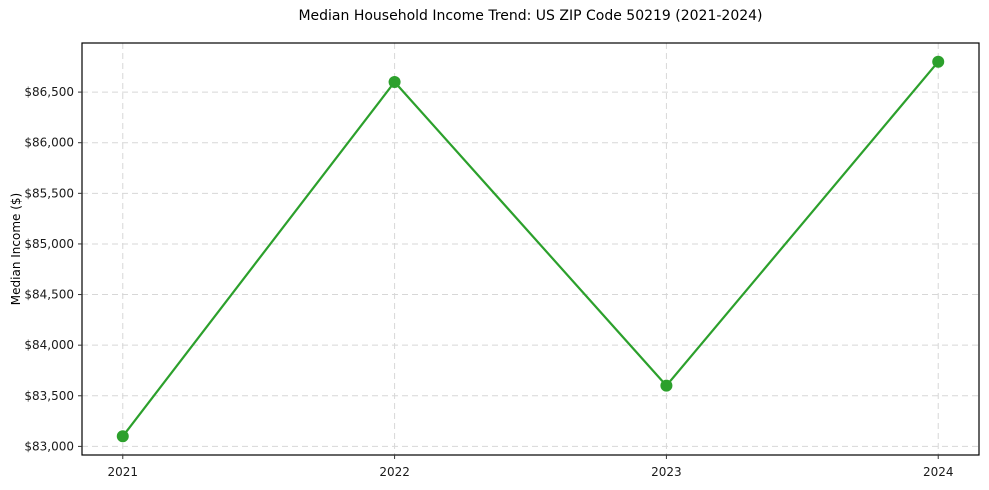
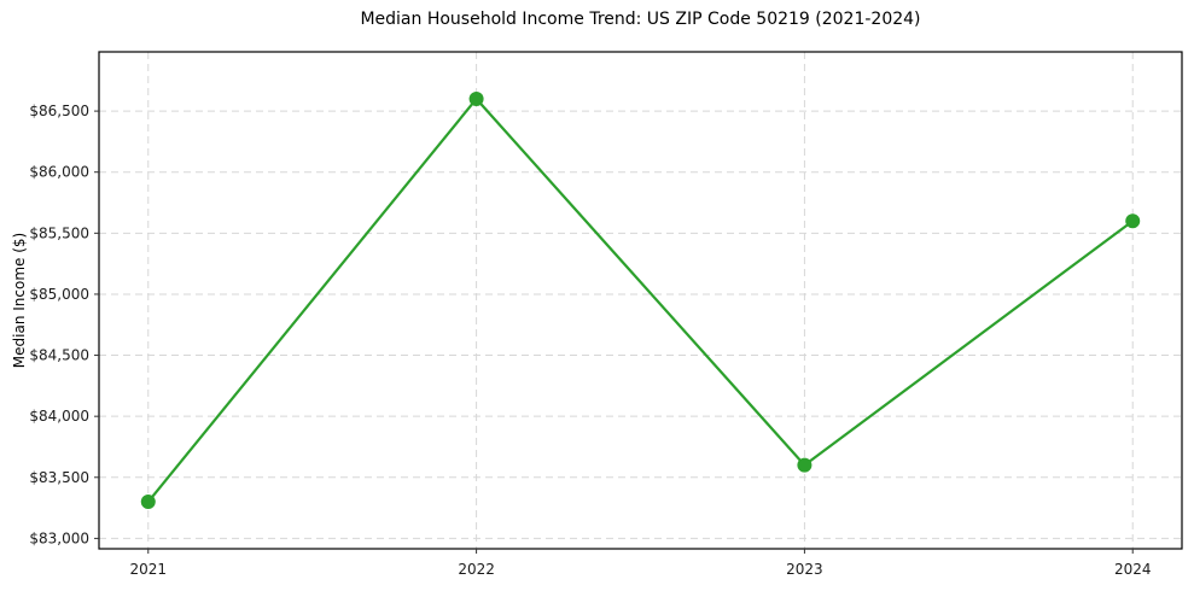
2021: $83100 -> $83300
2024: $86800 -> $85600
